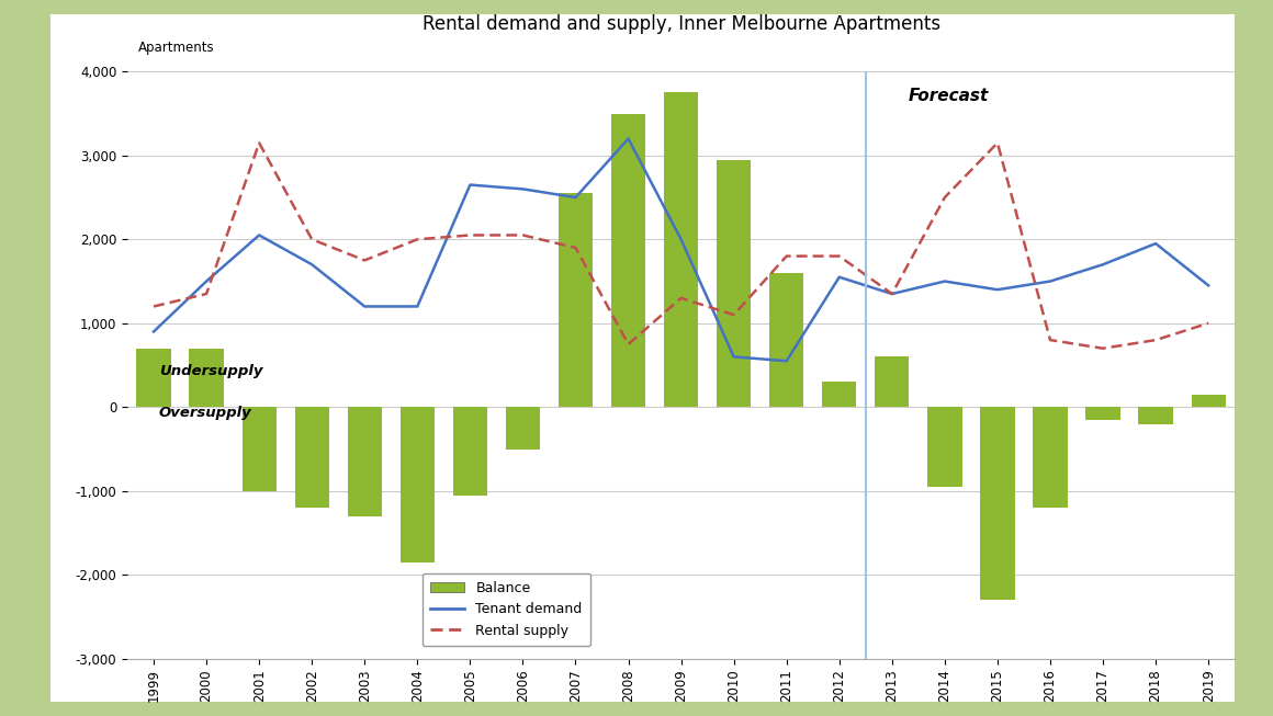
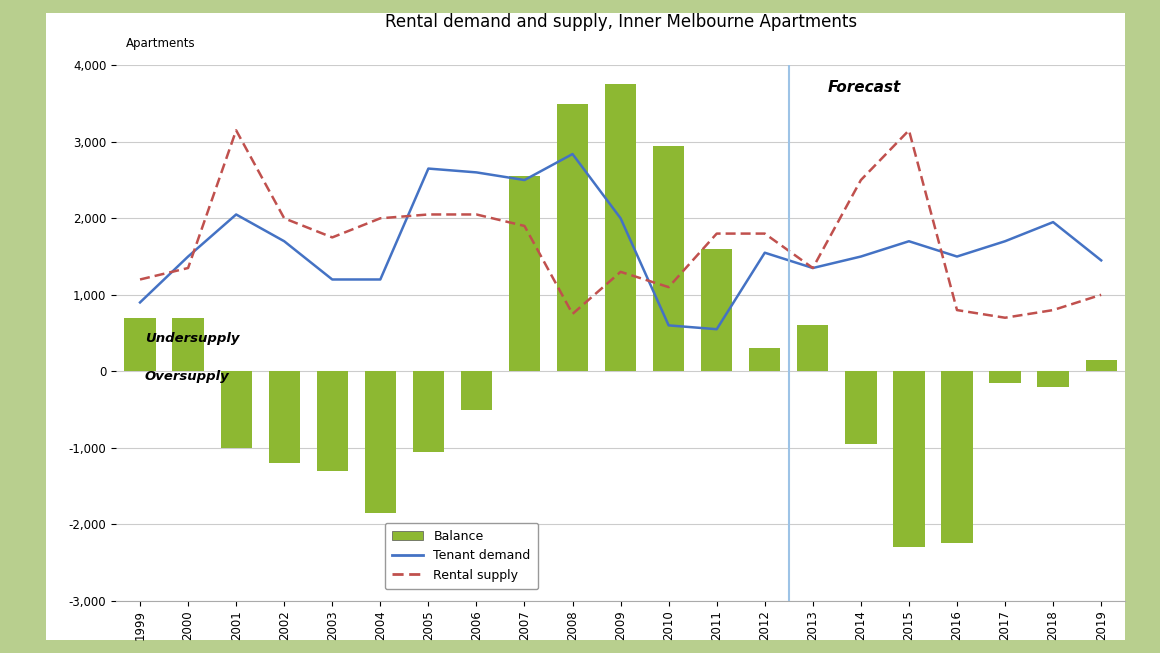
Tenant demand/2008: 3,200 -> 2,840
Tenant demand/2015: 1,400 -> 1,700
Balance/2016: -1,200 -> -2,240
